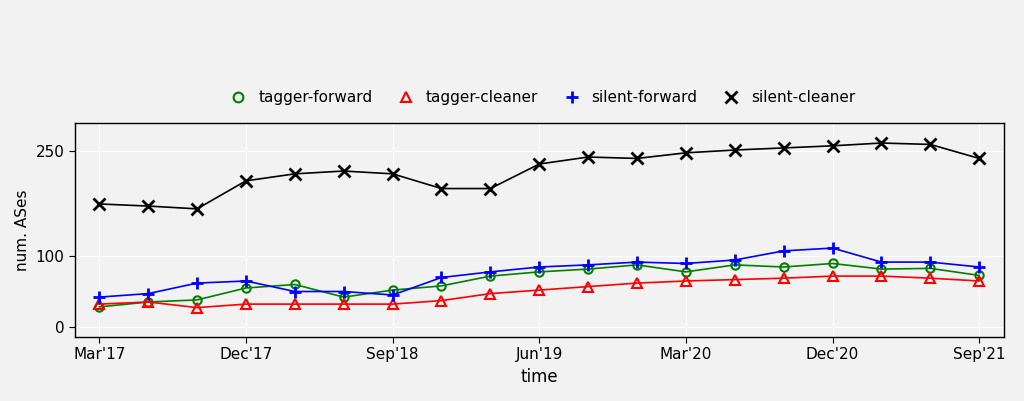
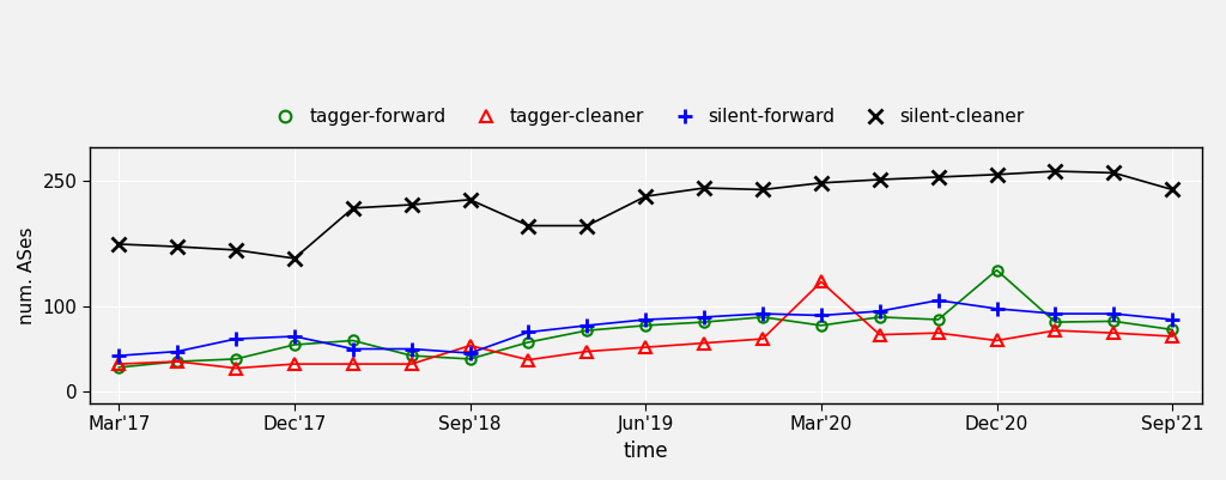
silent-cleaner/Dec'17: 208 -> 158
tagger-forward/Sep'18: 52 -> 38
tagger-cleaner/Sep'18: 32 -> 54
silent-cleaner/Sep'18: 218 -> 228
tagger-cleaner/Mar'20: 65 -> 130
tagger-forward/Dec'20: 90 -> 144
tagger-cleaner/Dec'20: 72 -> 60
silent-forward/Dec'20: 112 -> 98
